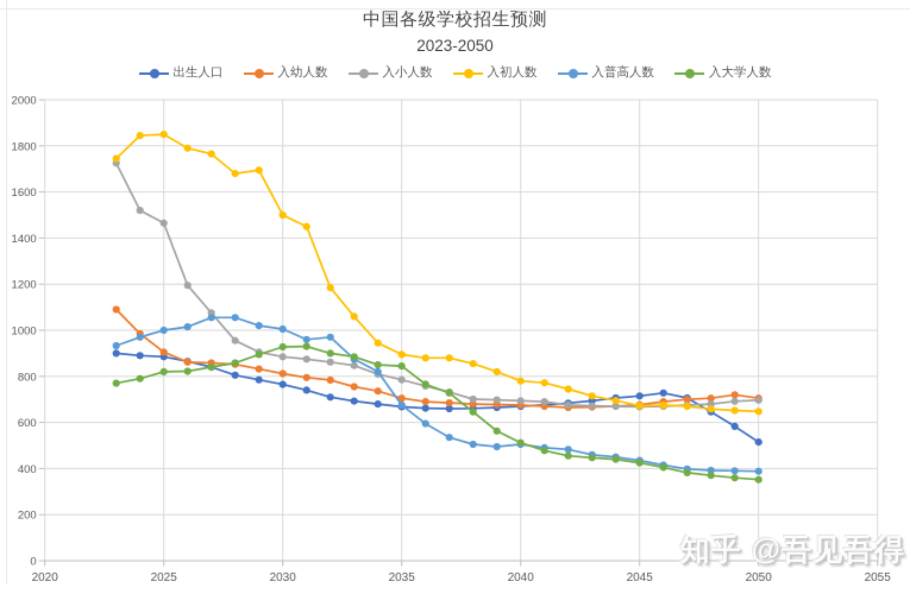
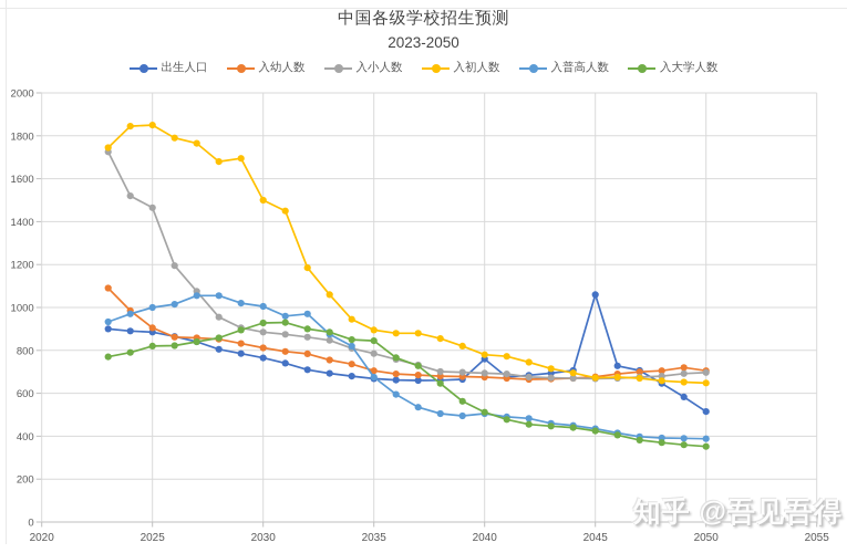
出生人口/2040: 670 -> 760
出生人口/2045: 720 -> 1060
